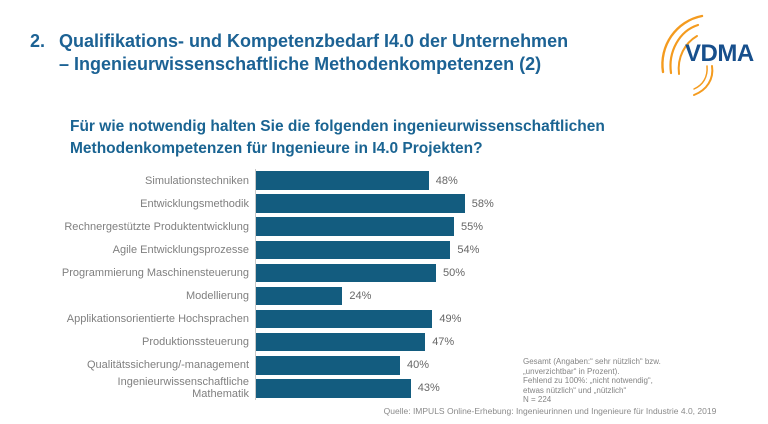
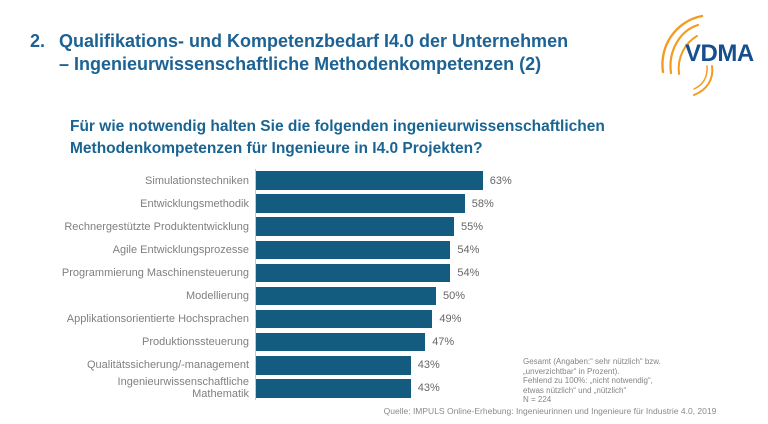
Simulationstechniken: 48% -> 63%
Programmierung Maschinensteuerung: 50% -> 54%
Modellierung: 24% -> 50%
Qualitätssicherung/-management: 40% -> 43%
